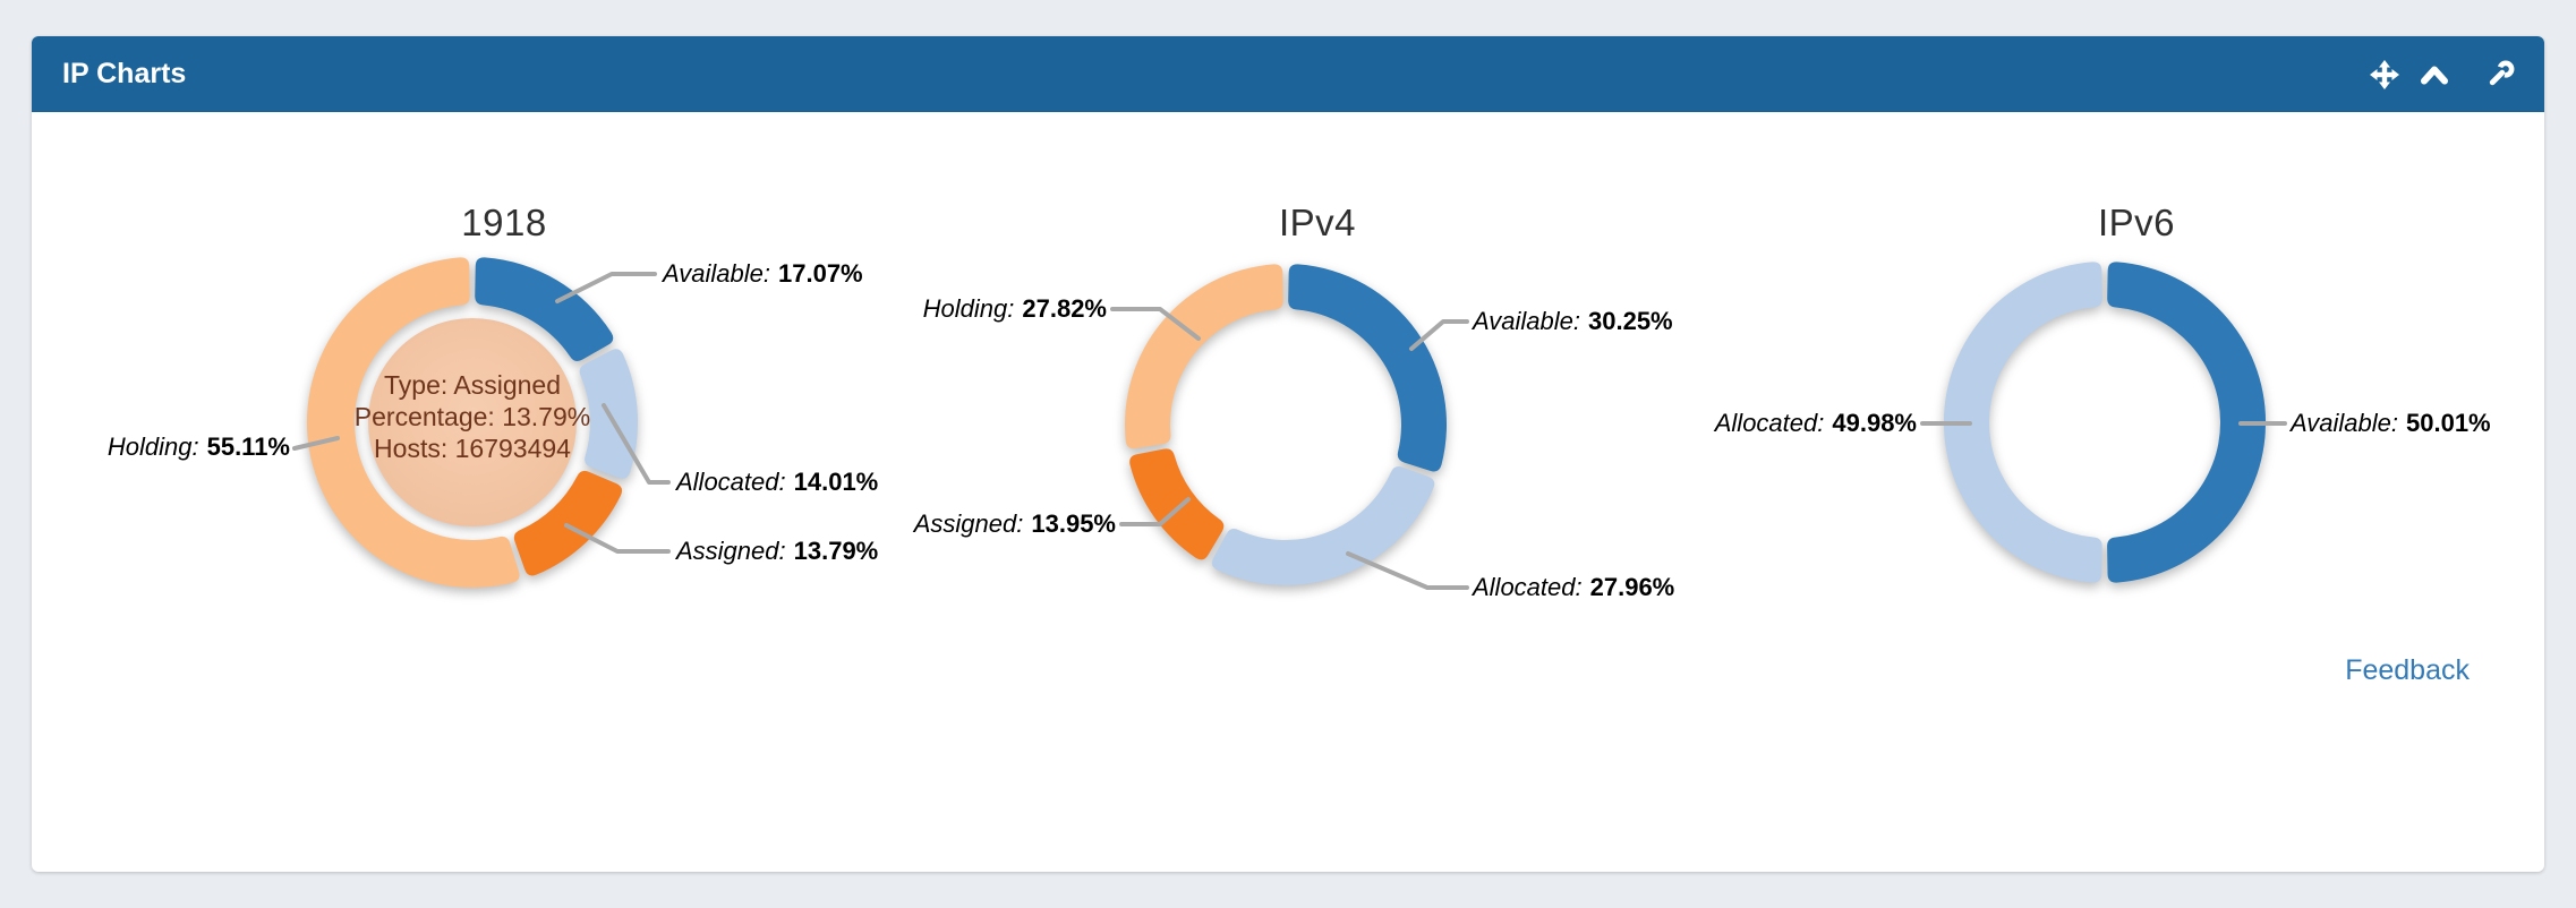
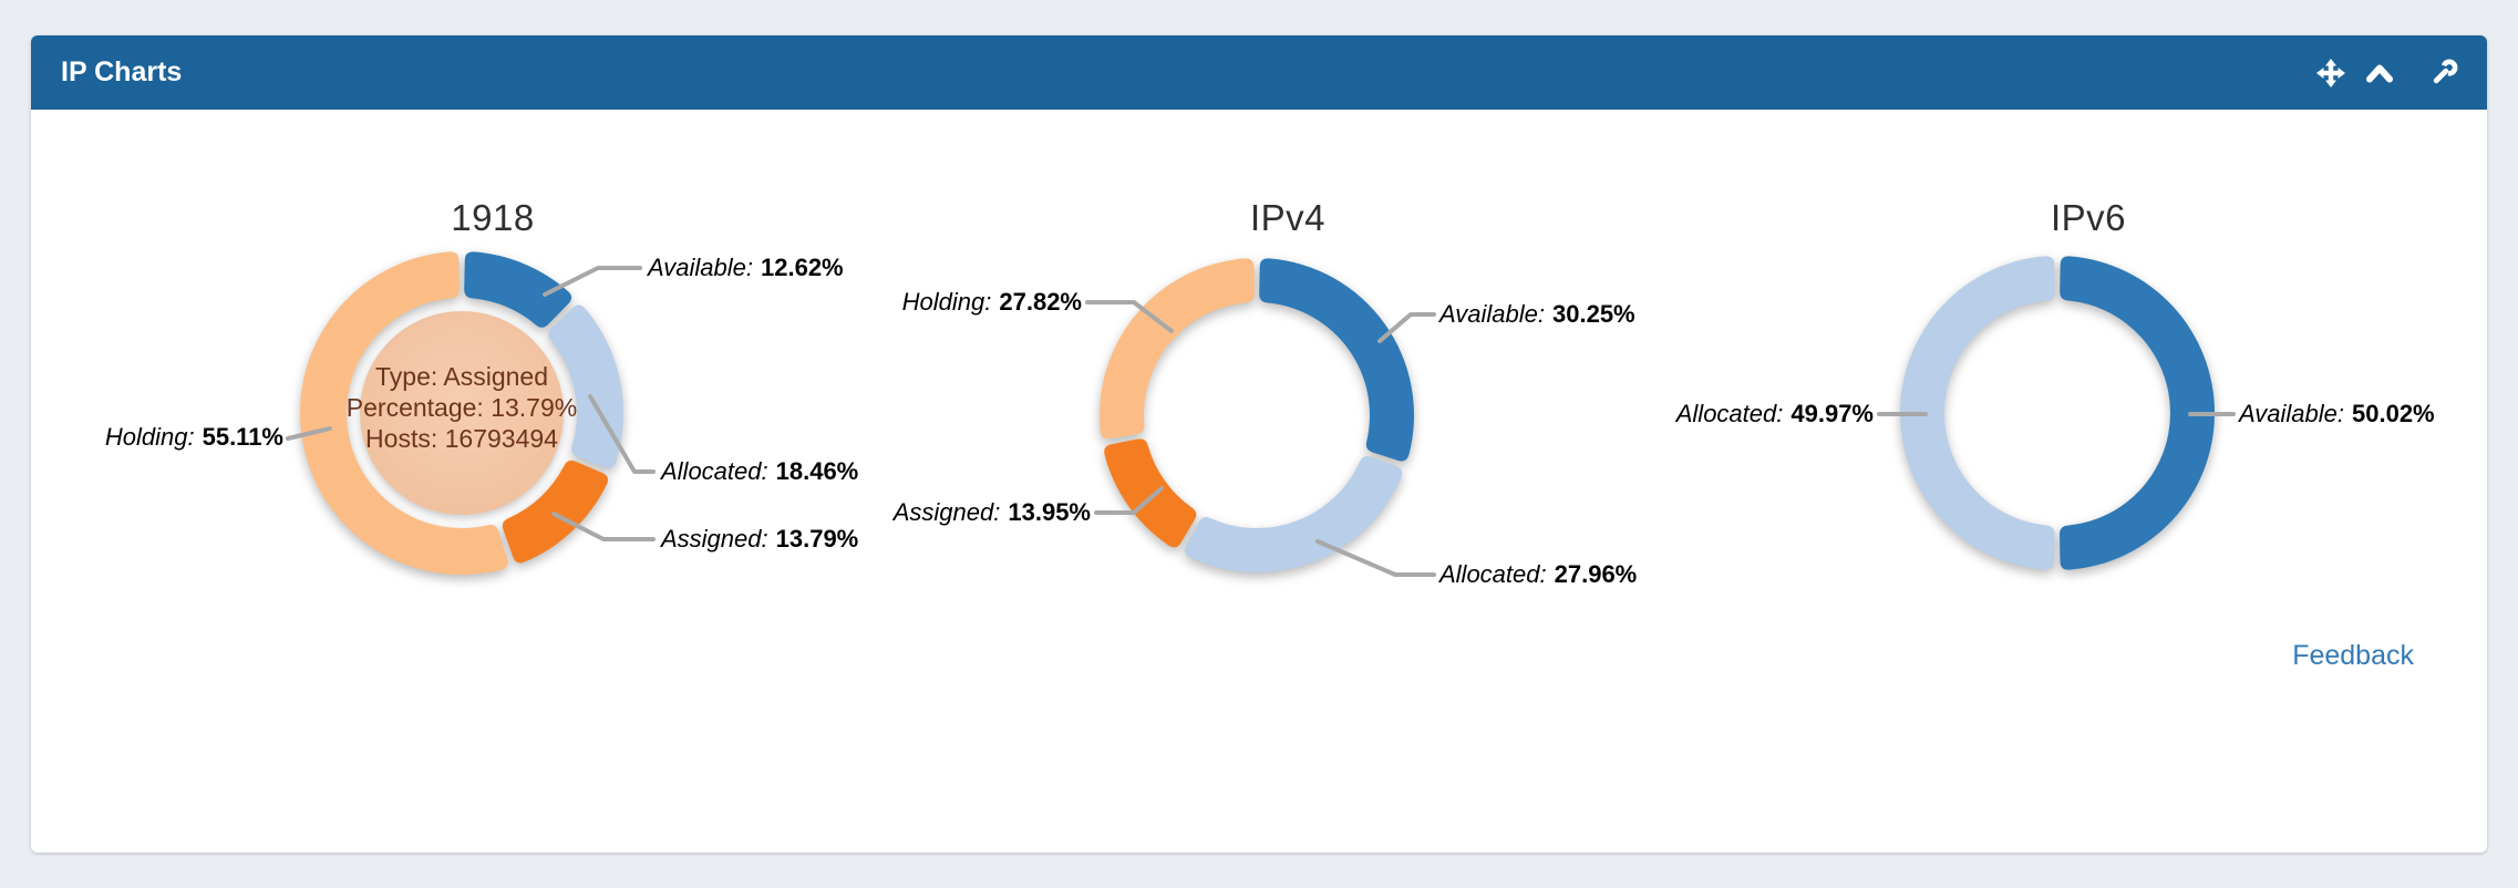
1918/Available:: 17.07% -> 12.62%
1918/Allocated:: 14.01% -> 18.46%
IPv6/Available:: 50.01% -> 50.02%
IPv6/Allocated:: 49.98% -> 49.97%
